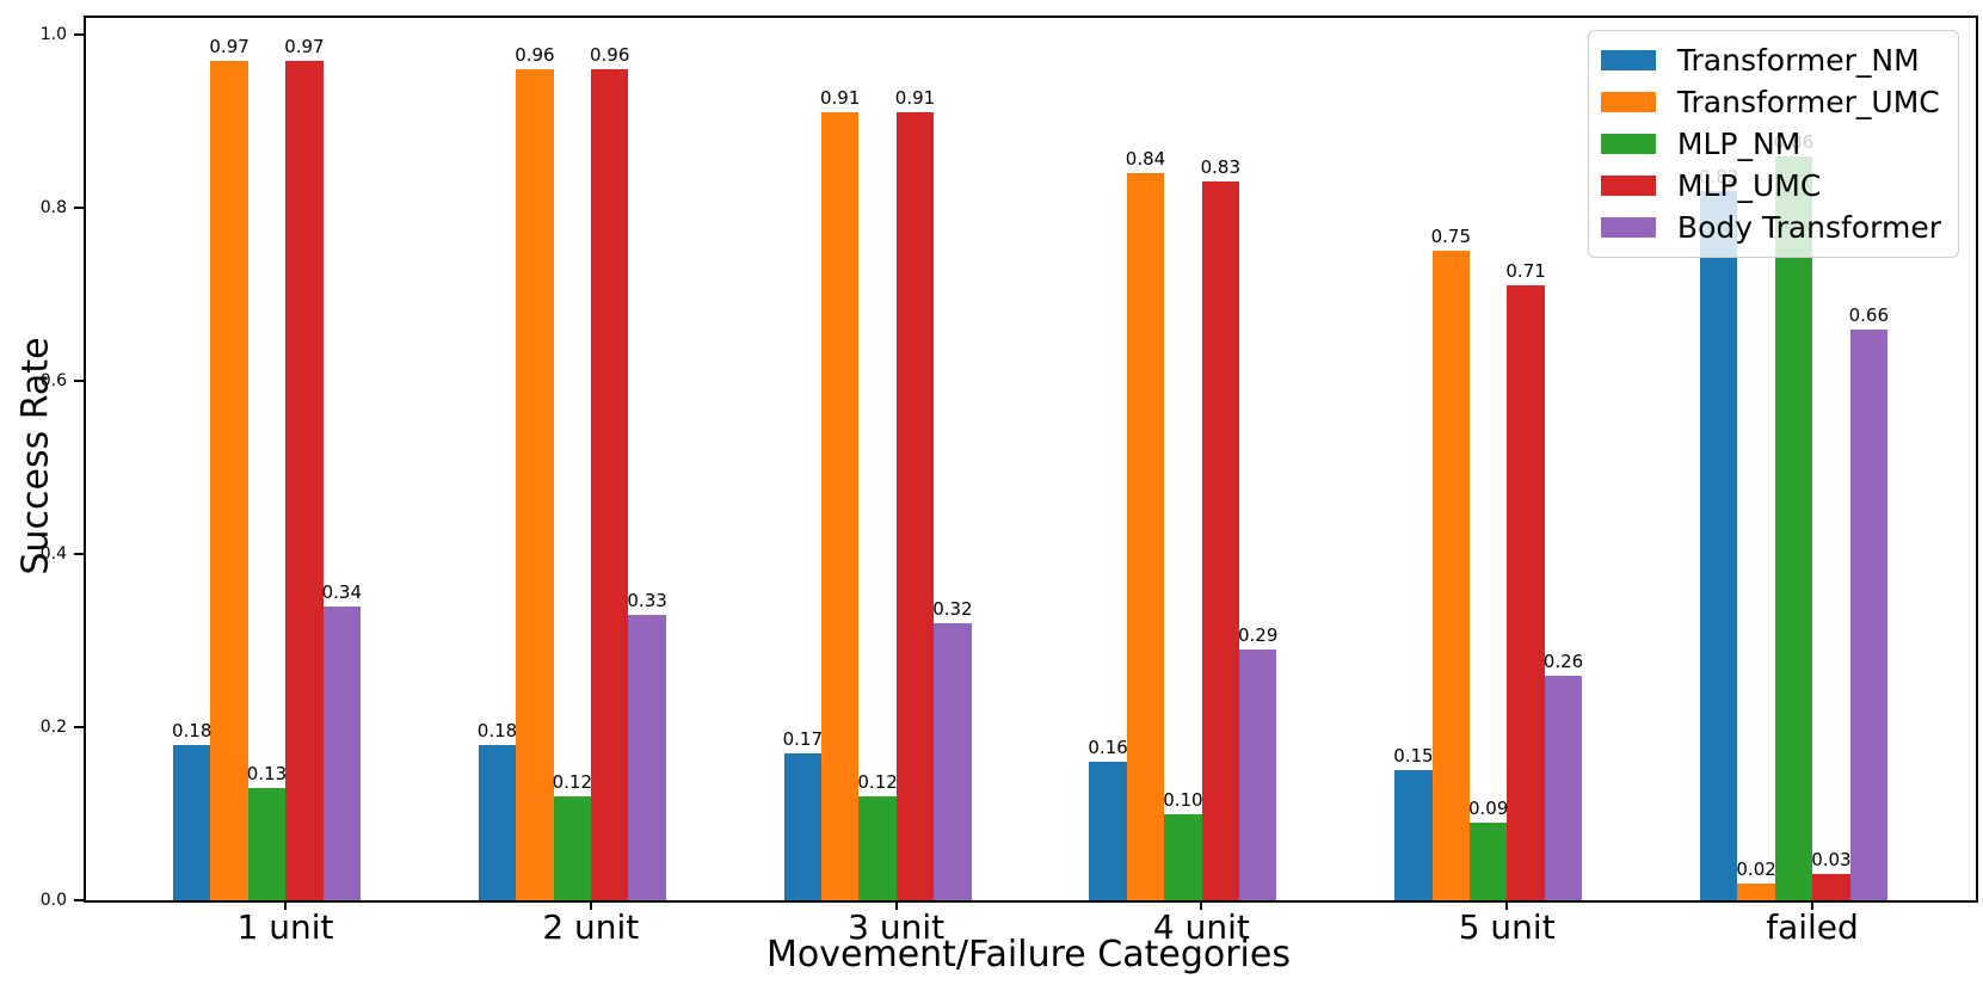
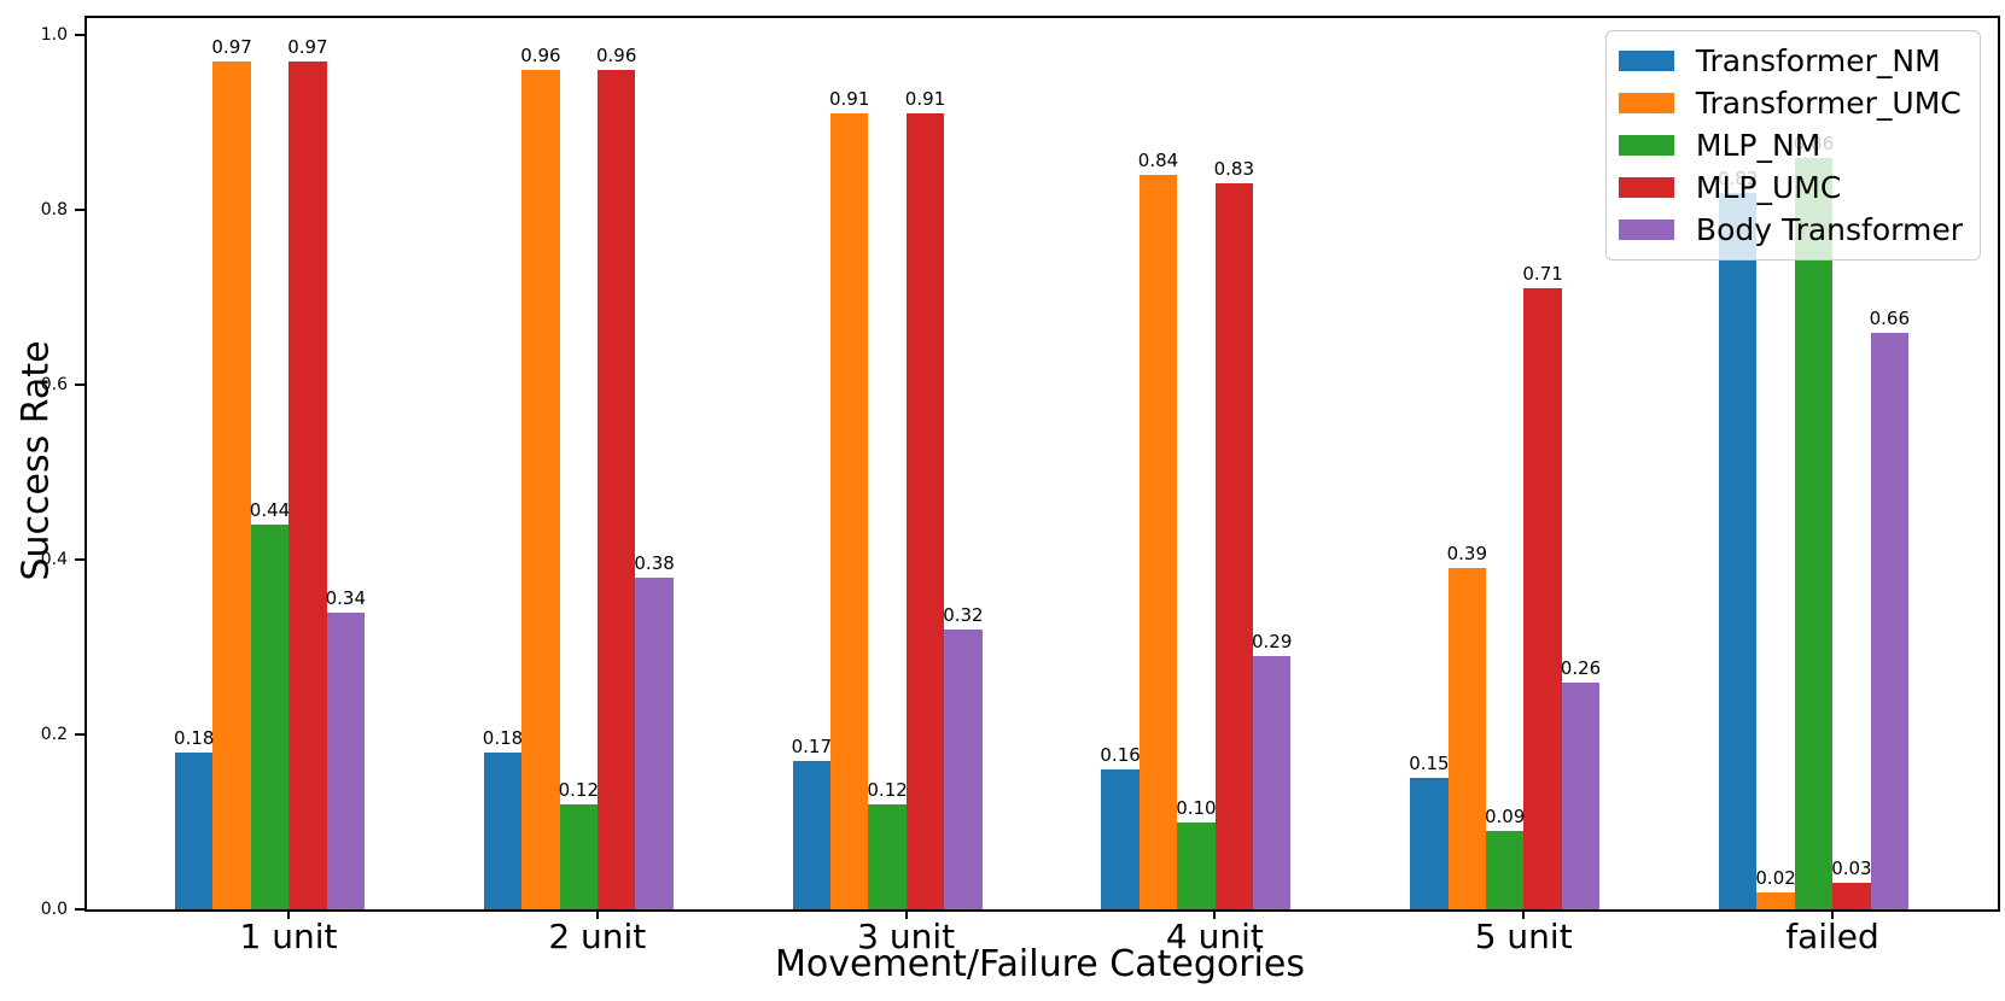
MLP_NM/1 unit: 0.13 -> 0.44
Body Transformer/2 unit: 0.33 -> 0.38
Transformer_UMC/5 unit: 0.75 -> 0.39
